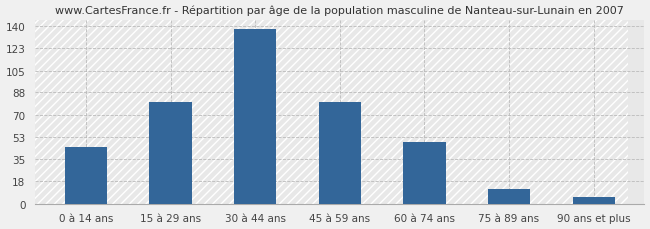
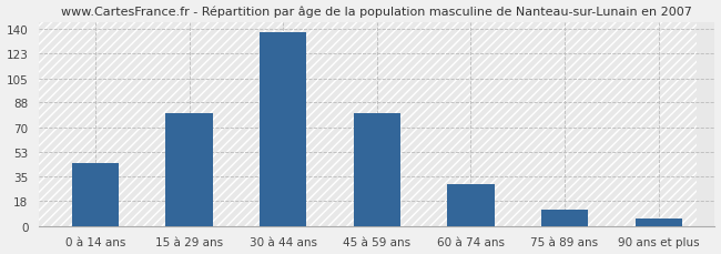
60 à 74 ans: 49 -> 30
